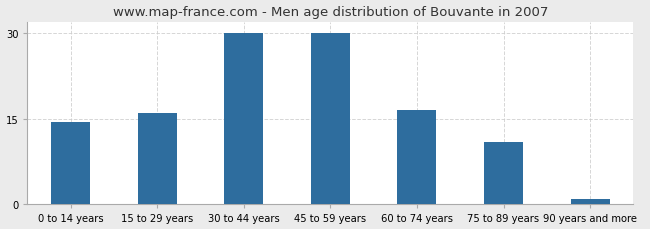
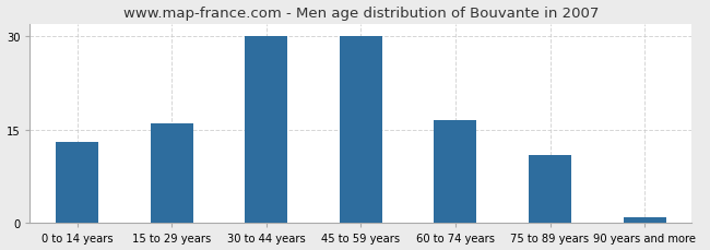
0 to 14 years: 14.5 -> 13.0
